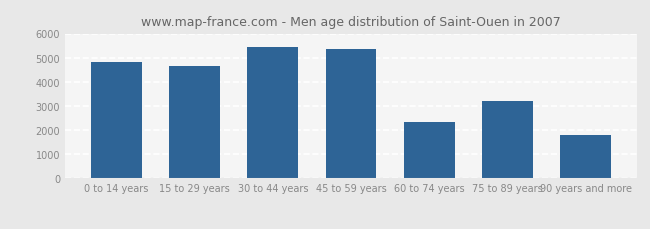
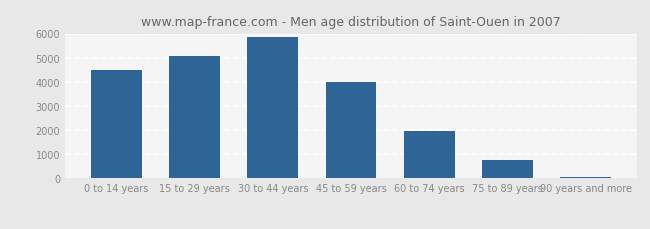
0 to 14 years: 4800 -> 4500
15 to 29 years: 4650 -> 5050
30 to 44 years: 5450 -> 5850
45 to 59 years: 5350 -> 4000
60 to 74 years: 2350 -> 1980
75 to 89 years: 3200 -> 780
90 years and more: 1800 -> 80
